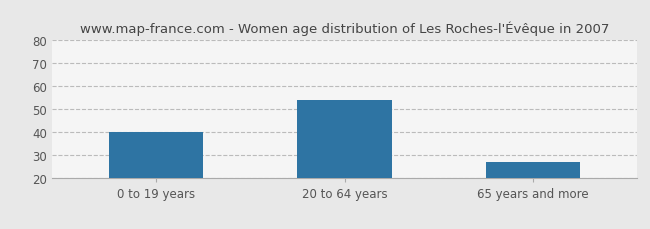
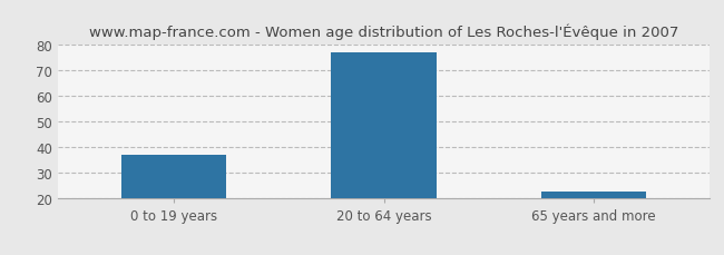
0 to 19 years: 40 -> 37
20 to 64 years: 54 -> 77
65 years and more: 27 -> 23
